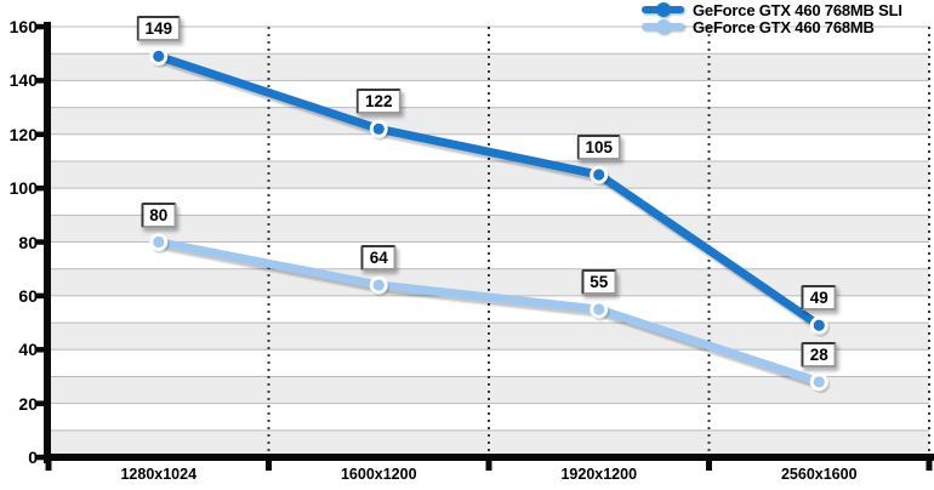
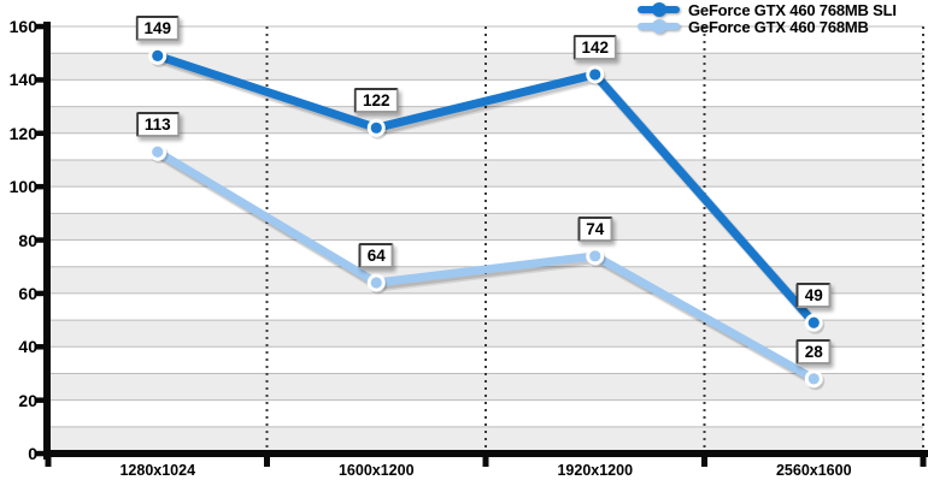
GeForce GTX 460 768MB/1280x1024: 80 -> 113
GeForce GTX 460 768MB SLI/1920x1200: 105 -> 142
GeForce GTX 460 768MB/1920x1200: 55 -> 74
